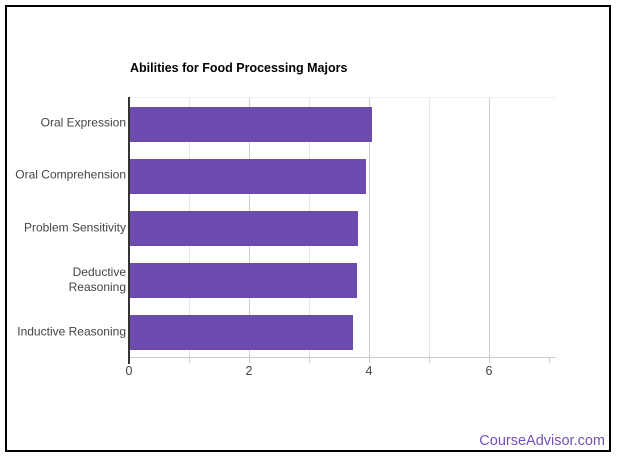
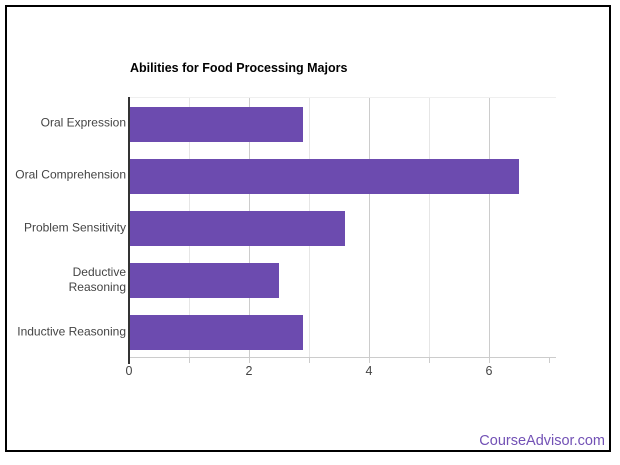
Oral Expression: 4.0 -> 2.9
Oral Comprehension: 4.0 -> 6.5
Problem Sensitivity: 3.8 -> 3.6
Deductive Reasoning: 3.8 -> 2.5
Inductive Reasoning: 3.7 -> 2.9
